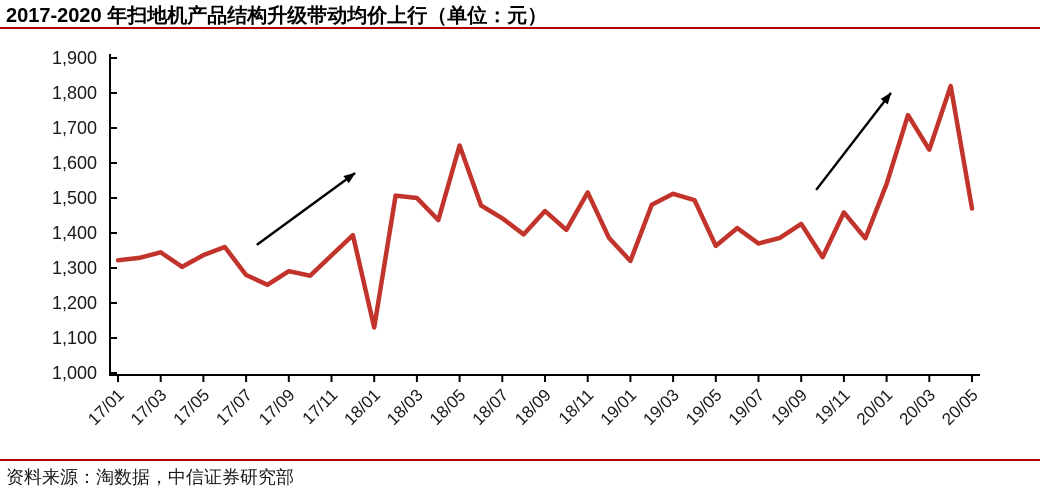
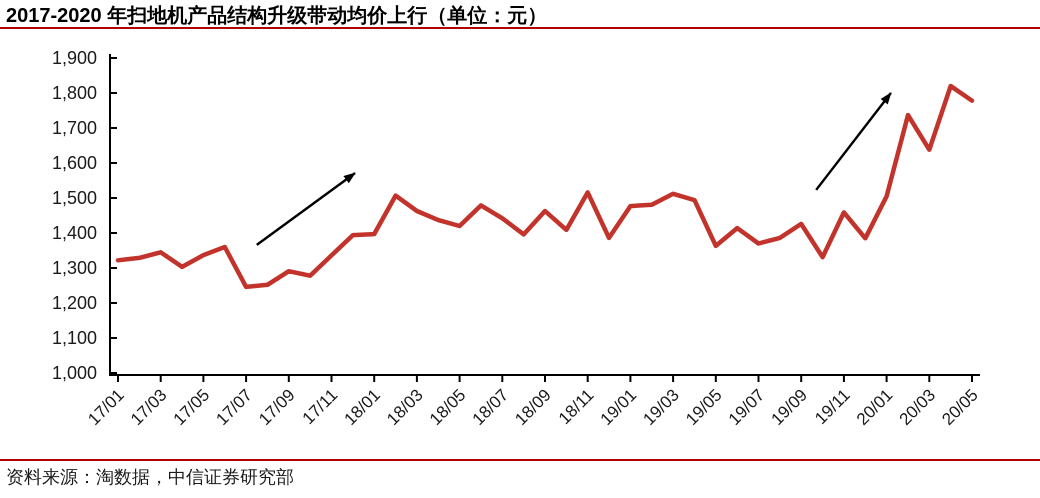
17/07: 1280 -> 1250
18/01: 1130 -> 1400
18/03: 1500 -> 1460
18/05: 1650 -> 1420
19/01: 1320 -> 1480
20/01: 1540 -> 1500
20/05: 1470 -> 1780
